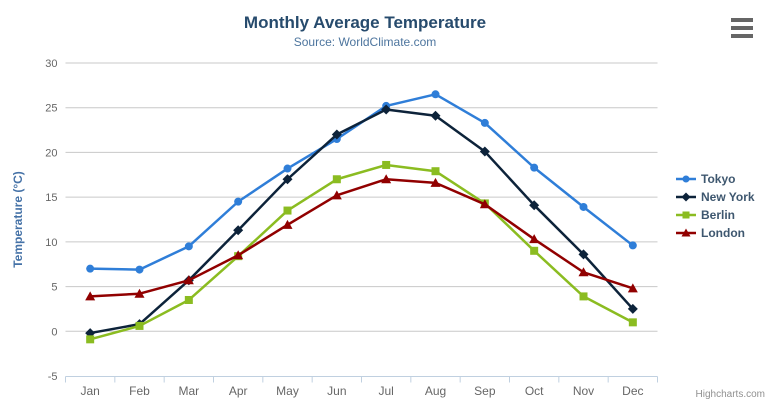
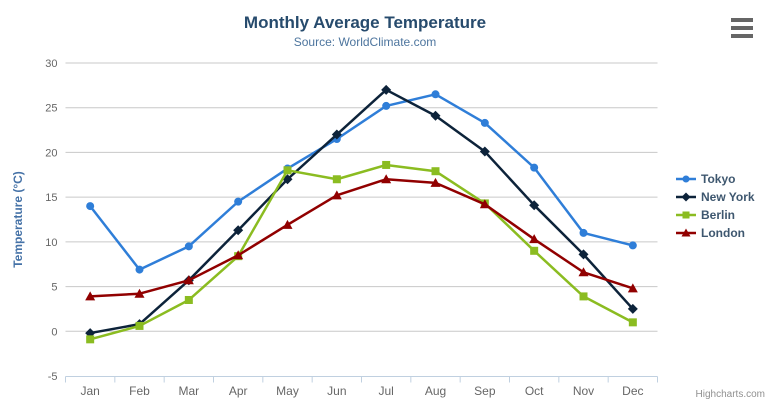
Tokyo/Jan: 7 -> 14
Berlin/May: 14 -> 18
New York/Jul: 25 -> 27
Tokyo/Nov: 14 -> 11
